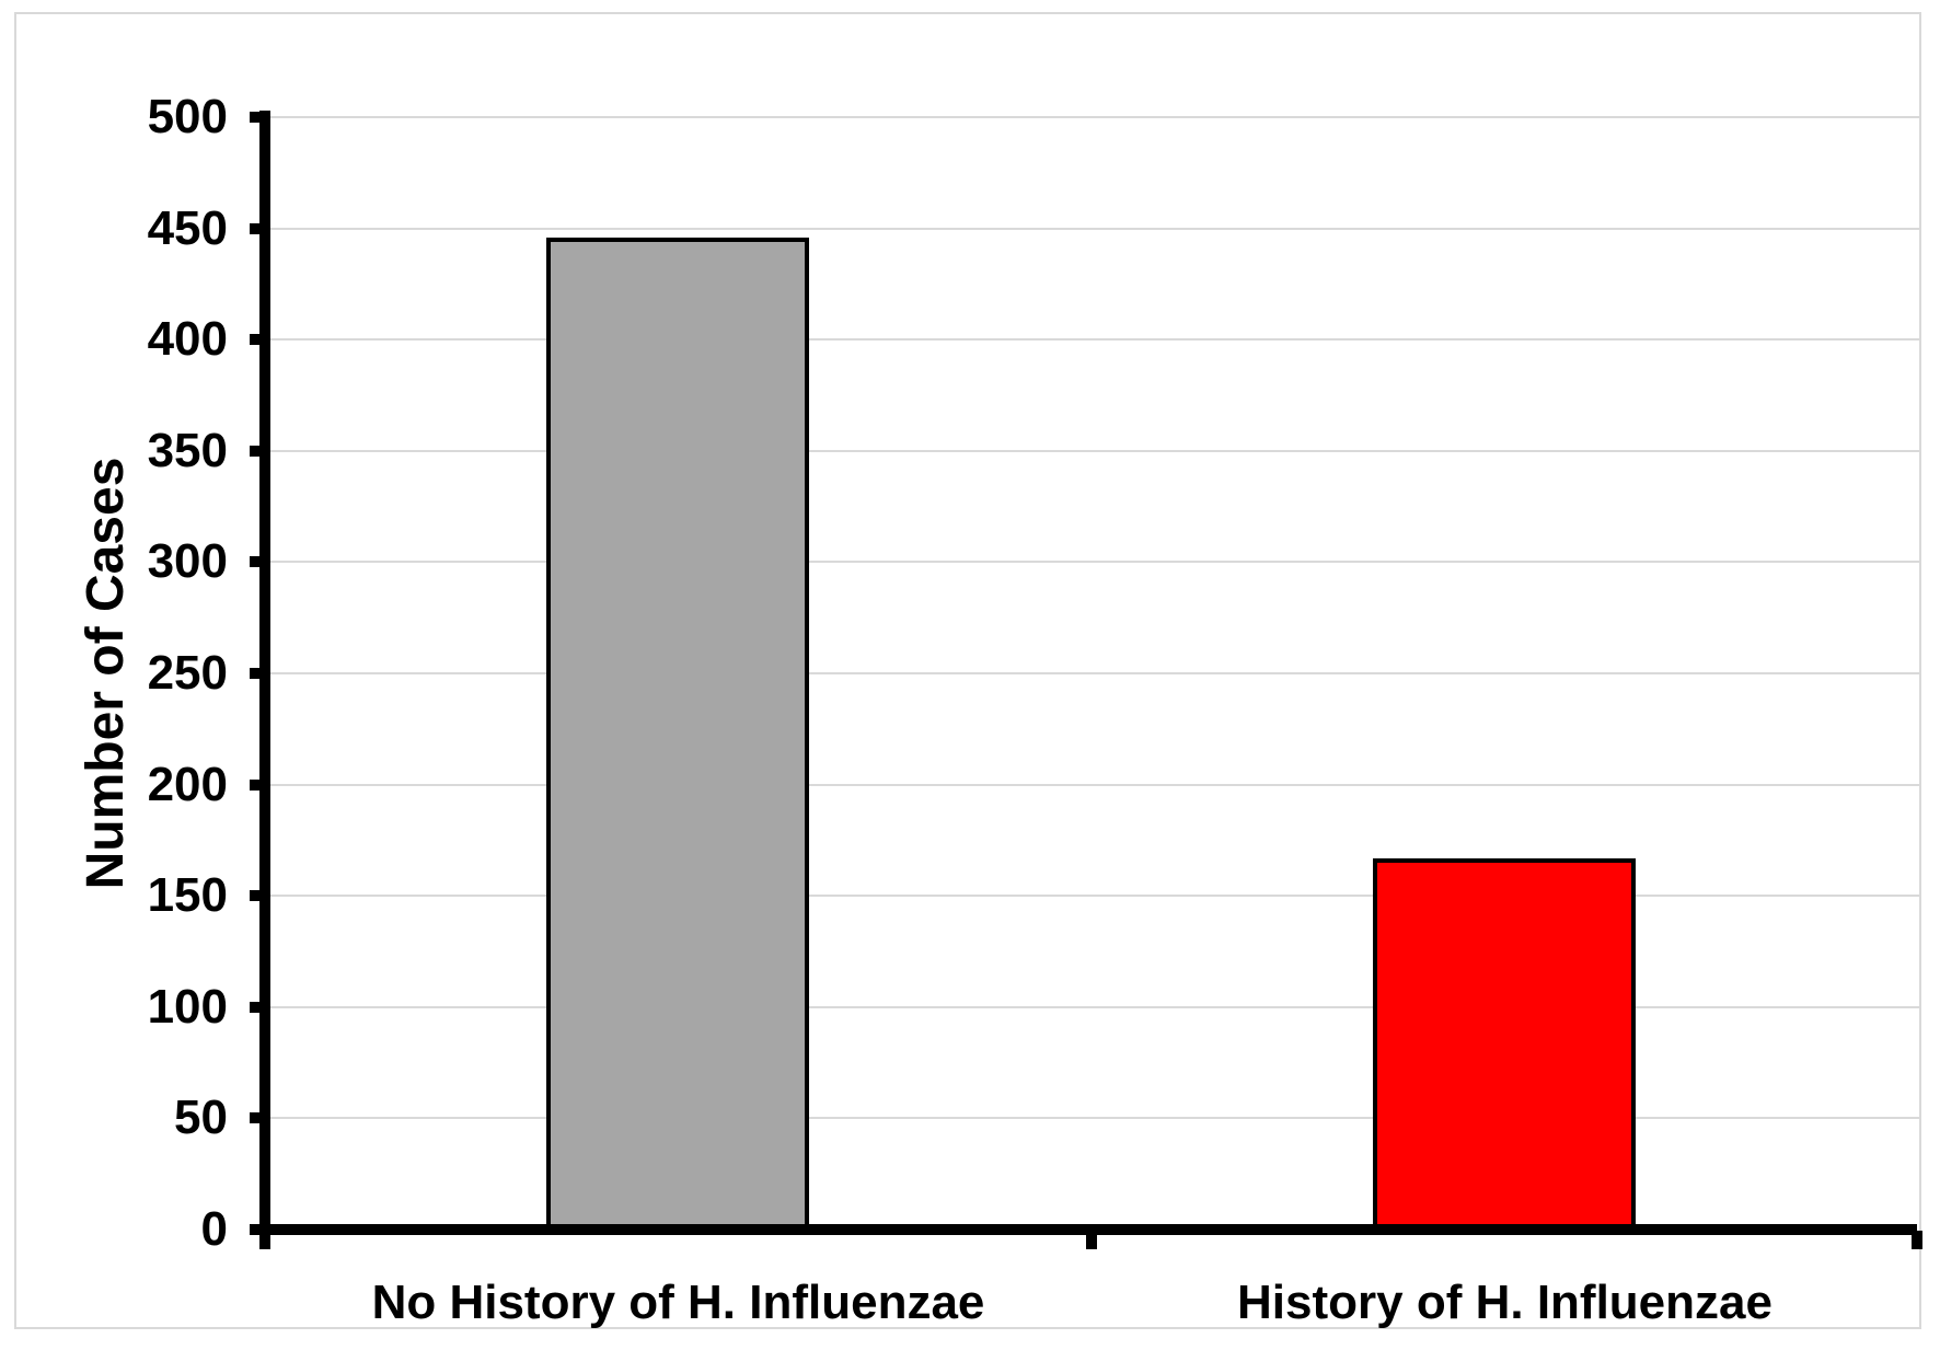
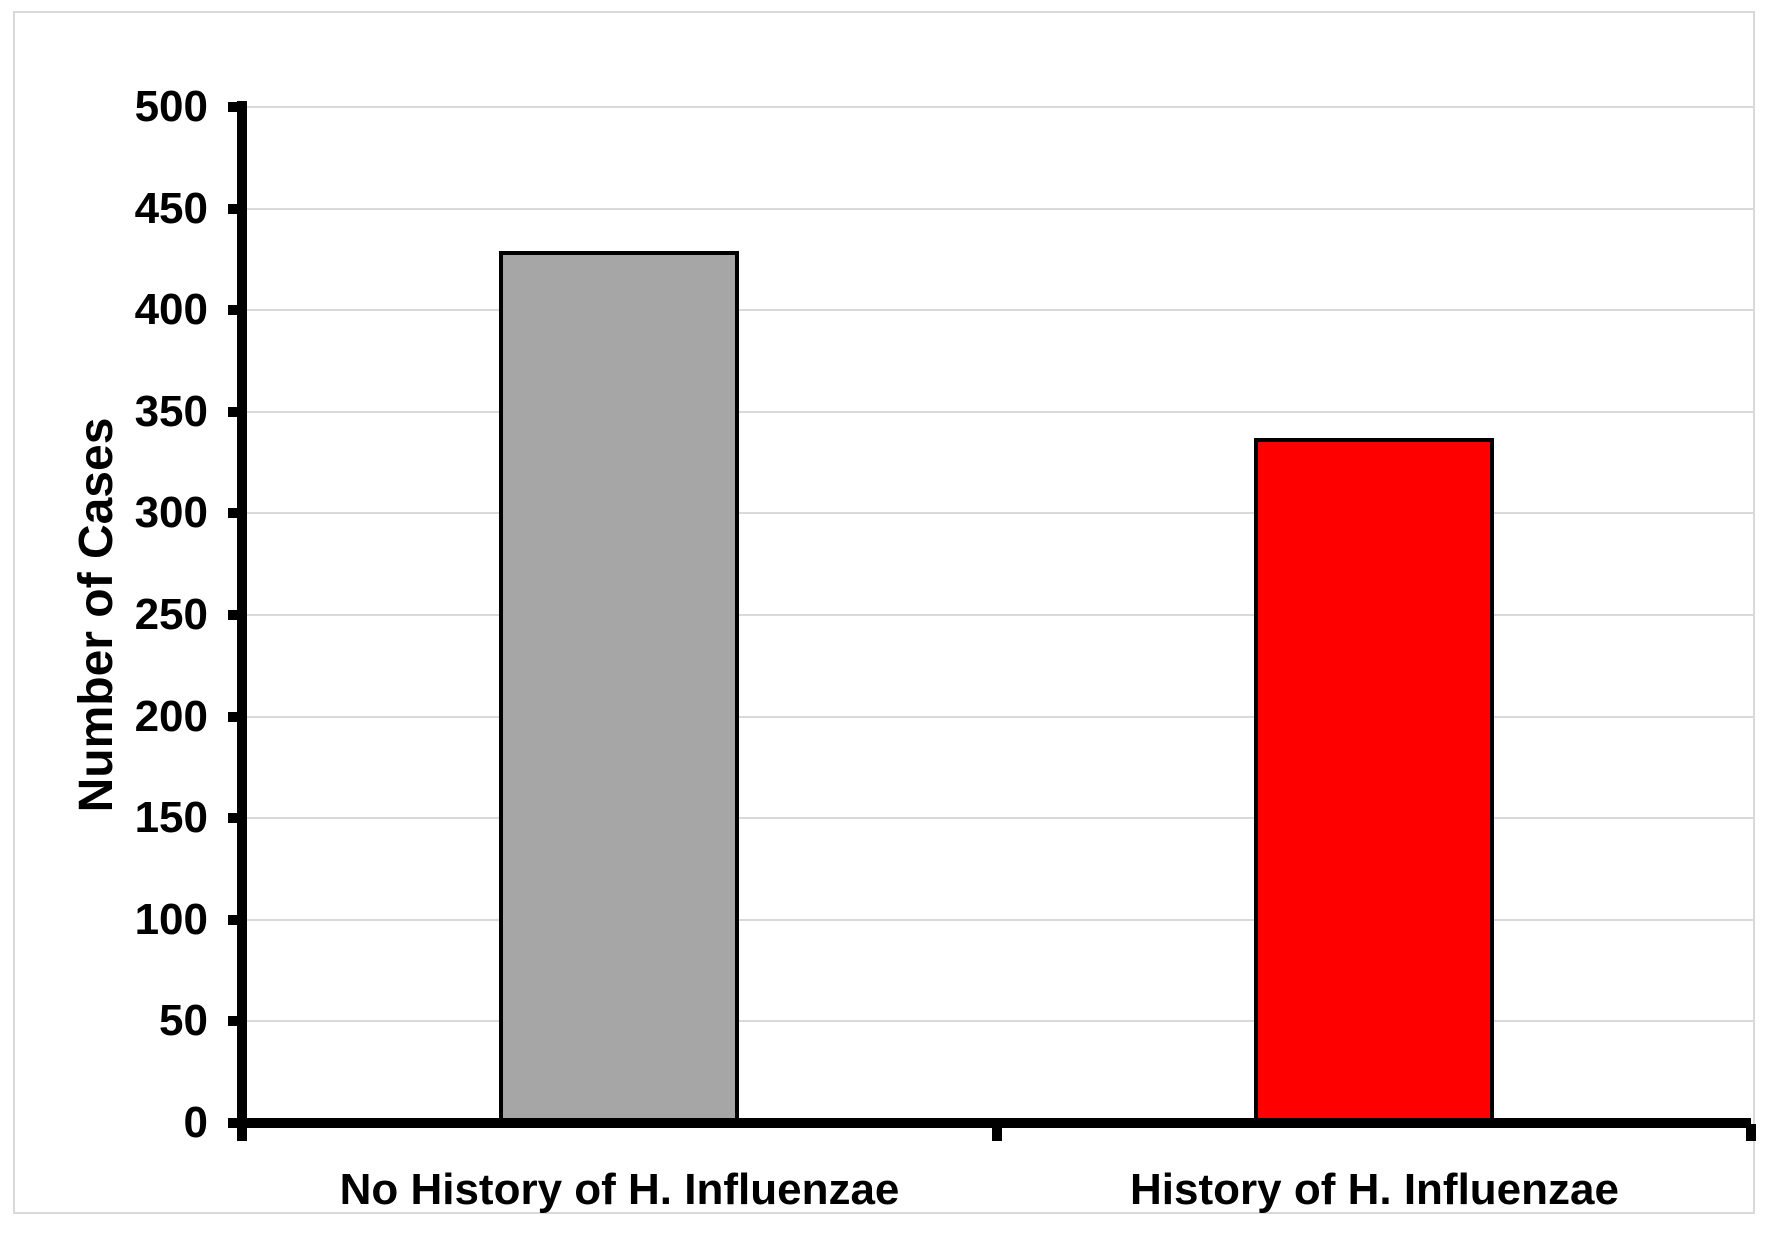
No History of H. Influenzae: 446 -> 429
History of H. Influenzae: 167 -> 337
